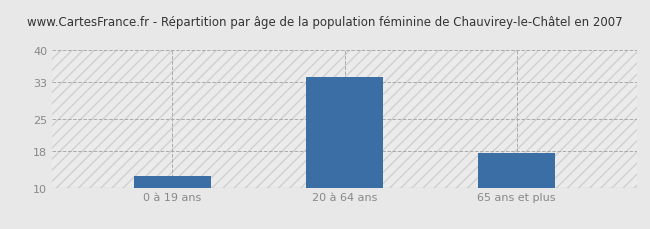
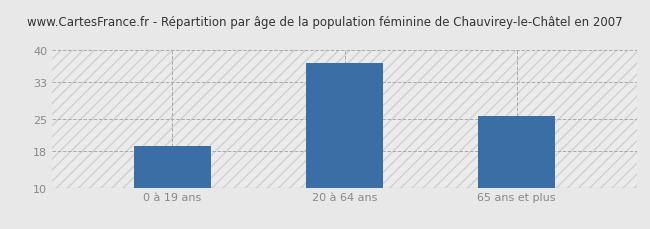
0 à 19 ans: 12.5 -> 19.0
20 à 64 ans: 34.0 -> 37.0
65 ans et plus: 17.5 -> 25.5
